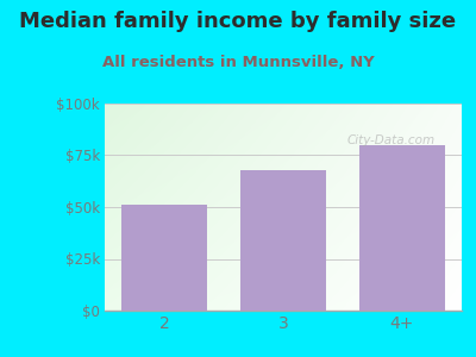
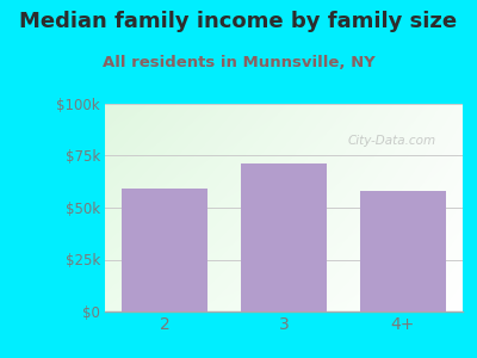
2: $51k -> $59k
3: $68k -> $71k
4+: $80k -> $58k
